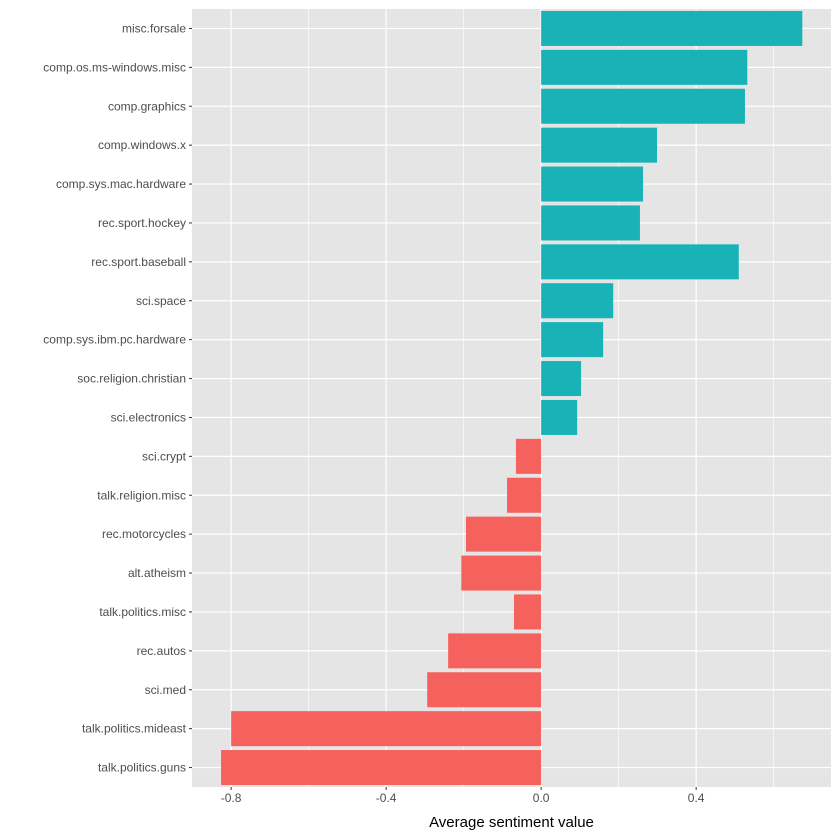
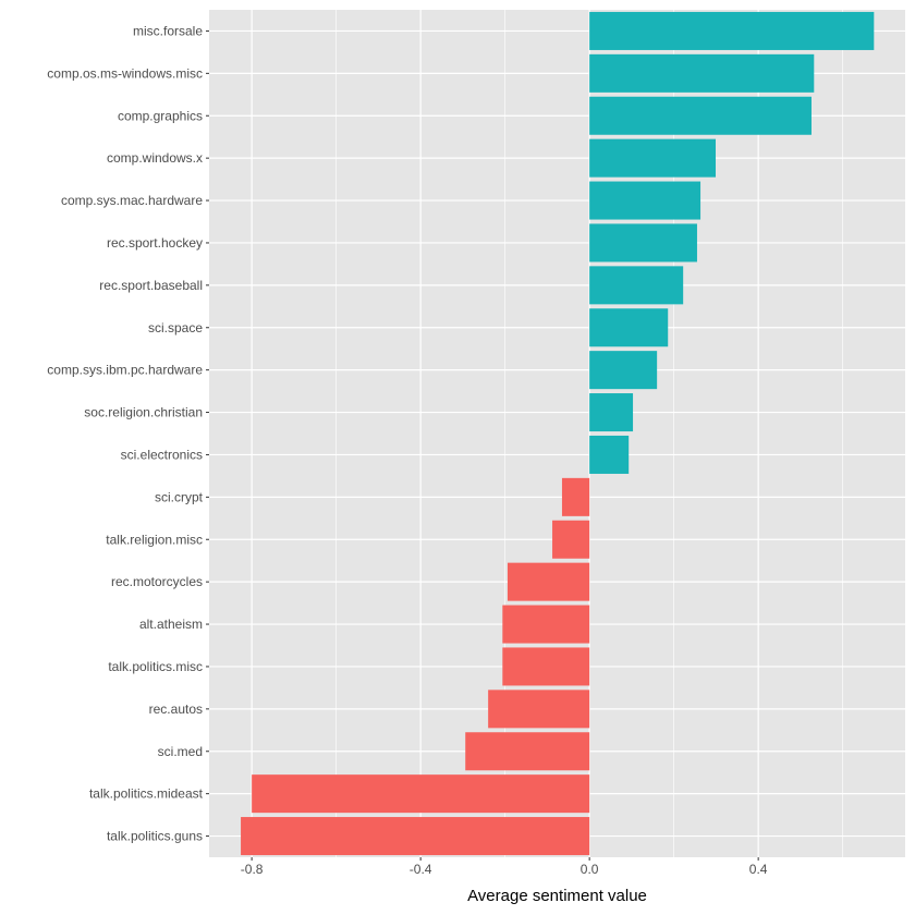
rec.sport.baseball: 0.51 -> 0.22
talk.politics.misc: -0.07 -> -0.21
